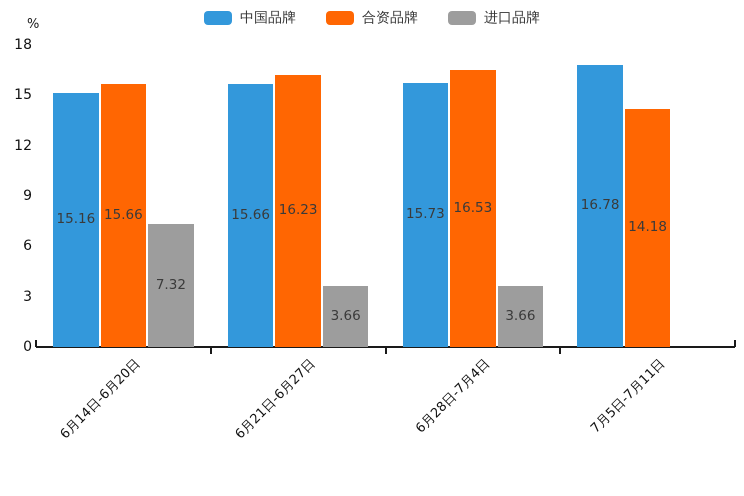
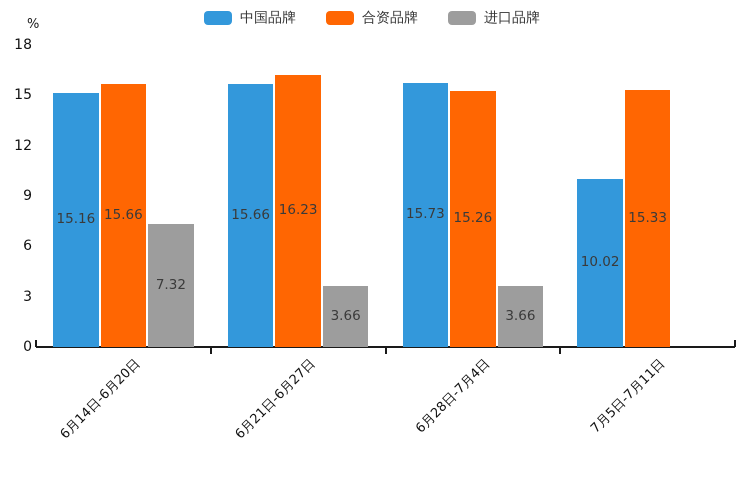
合资品牌/6月28日-7月4日: 16.53 -> 15.26
中国品牌/7月5日-7月11日: 16.78 -> 10.02
合资品牌/7月5日-7月11日: 14.18 -> 15.33
